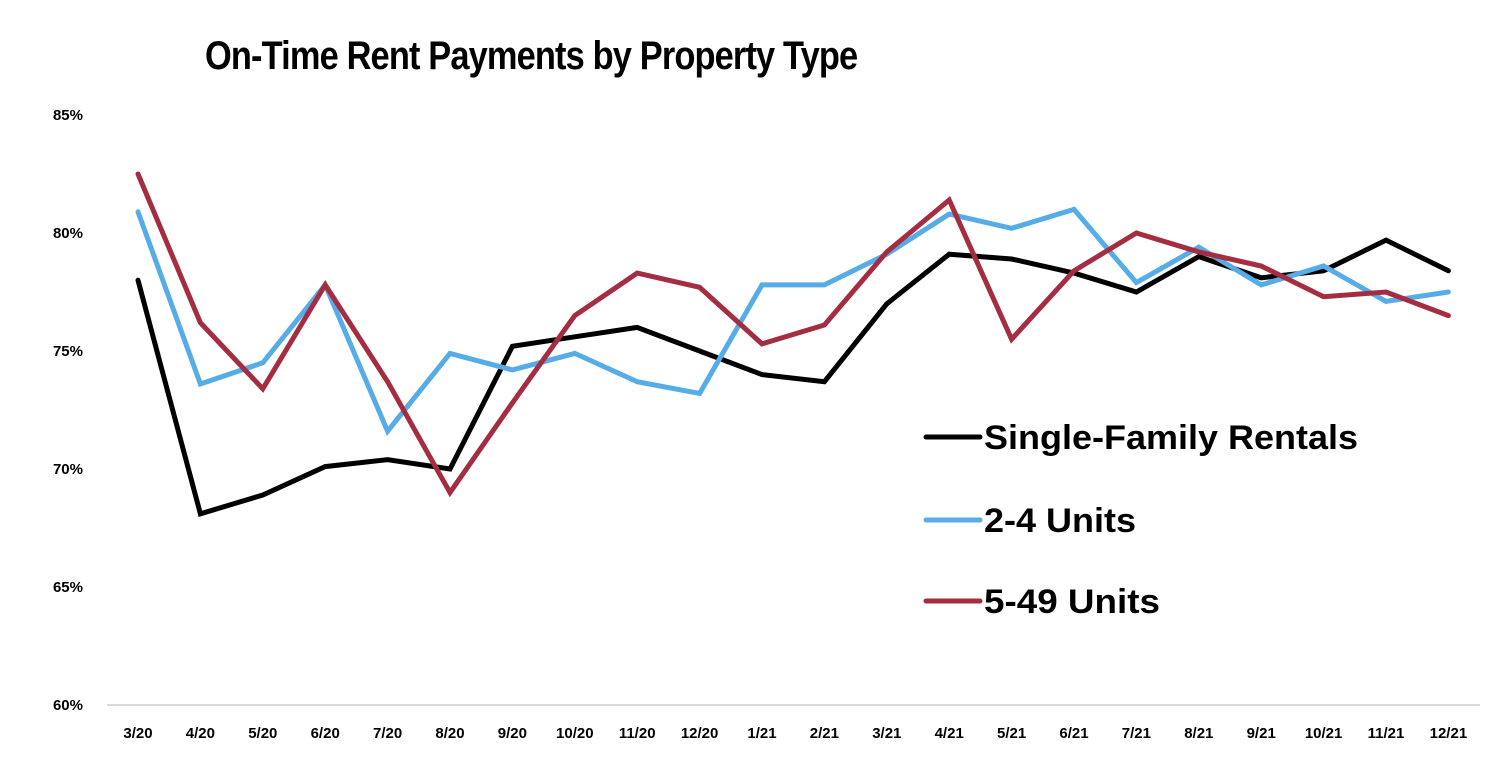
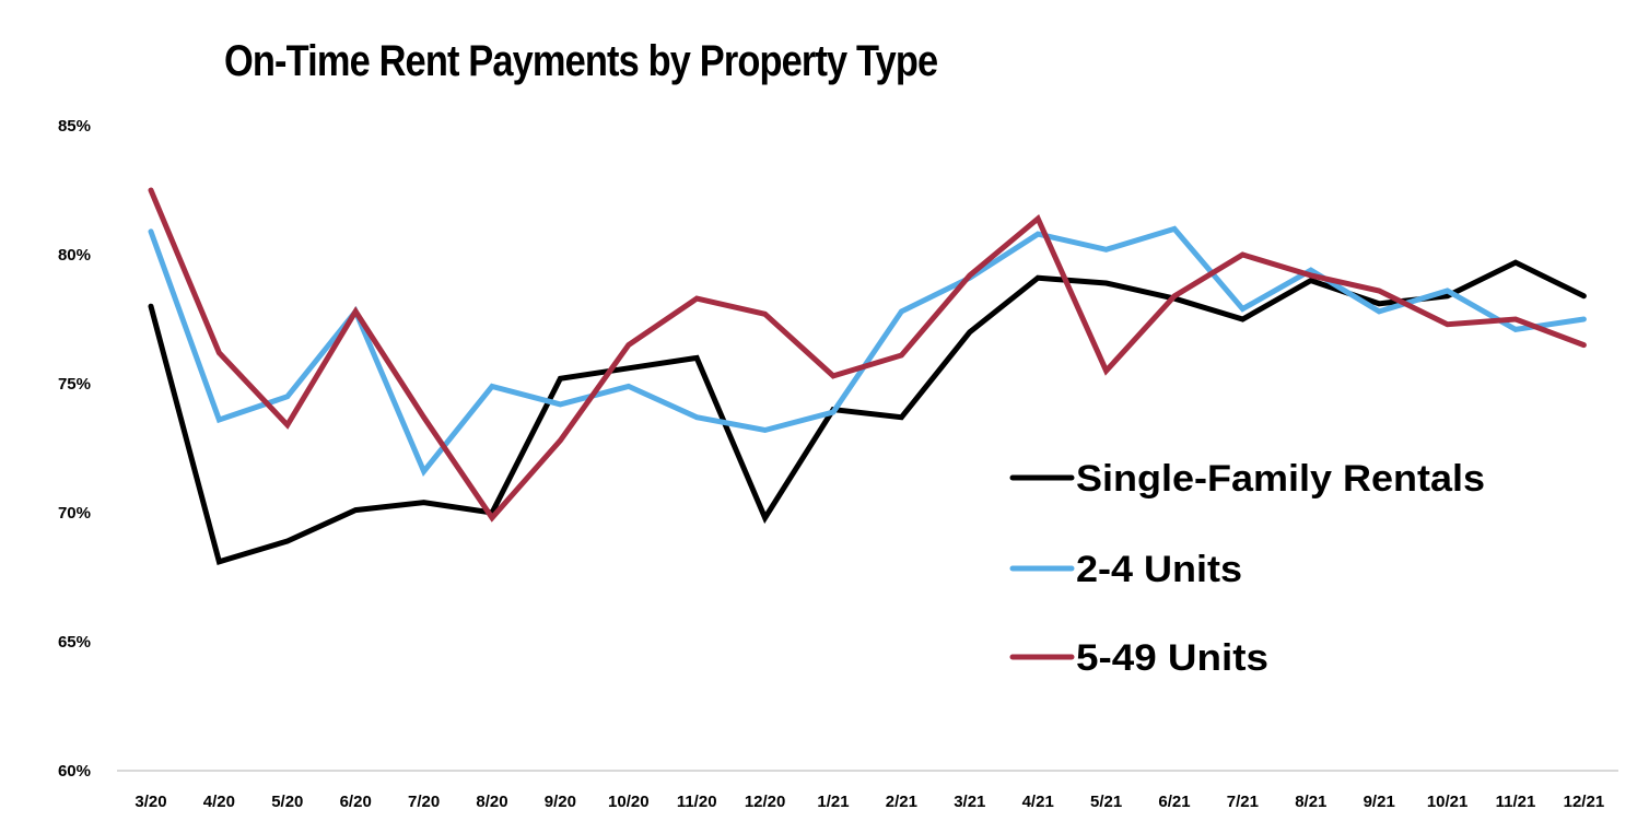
5-49 Units/8/20: 69.0% -> 69.8%
Single-Family Rentals/12/20: 75.0% -> 69.8%
2-4 Units/1/21: 77.8% -> 73.9%
